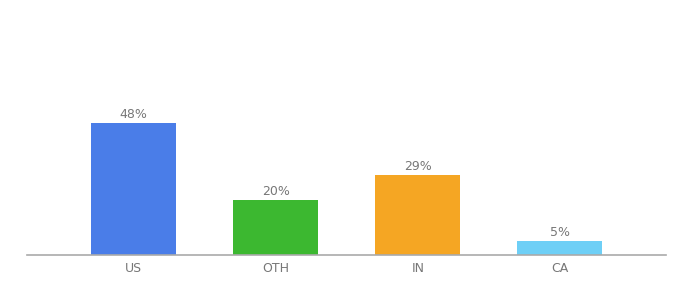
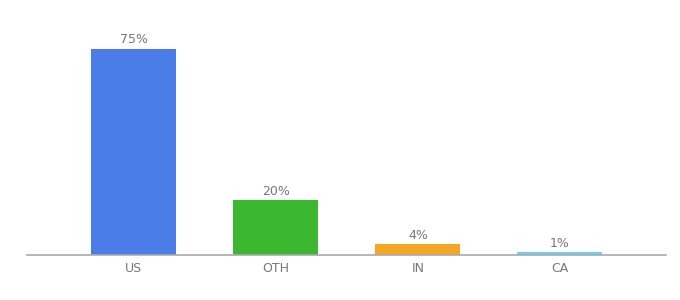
US: 48% -> 75%
IN: 29% -> 4%
CA: 5% -> 1%
